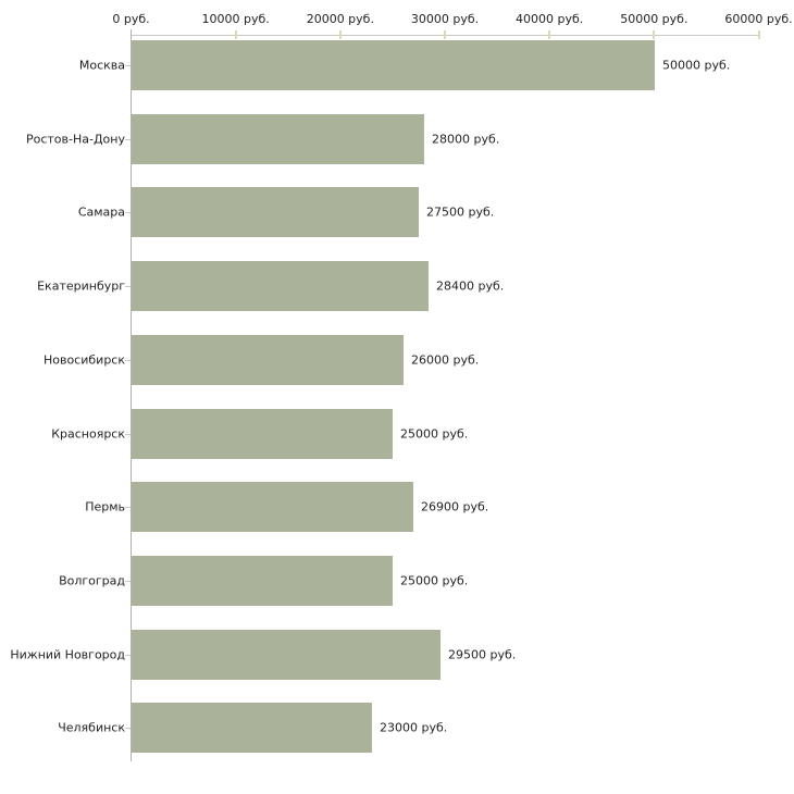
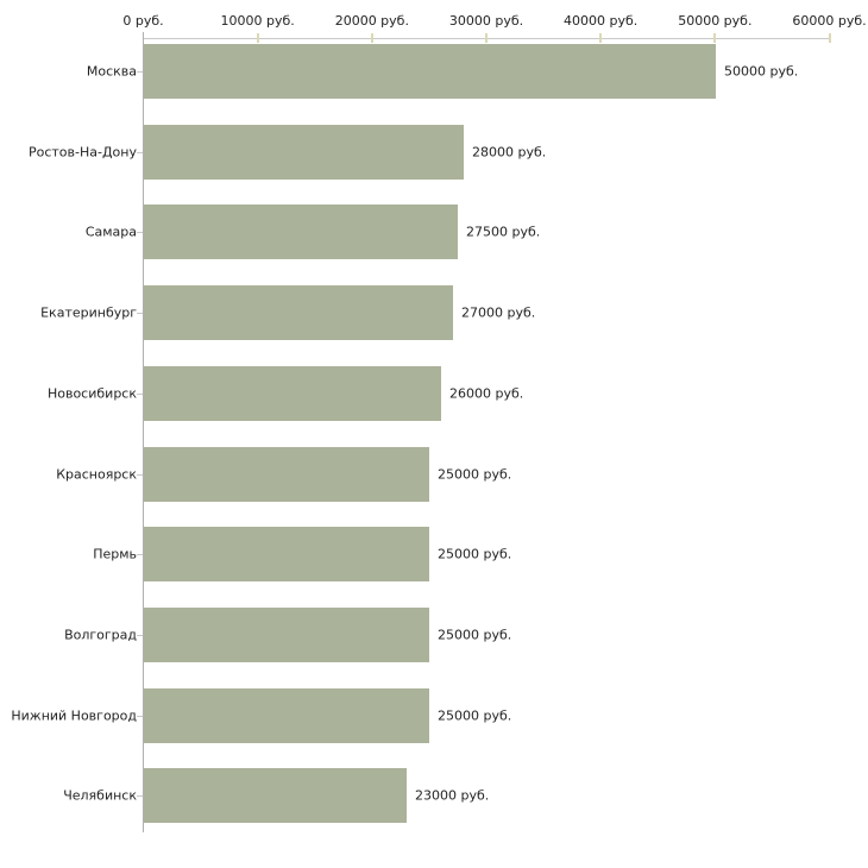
Екатеринбург: 28400 -> 27000
Пермь: 26900 -> 25000
Нижний Новгород: 29500 -> 25000
